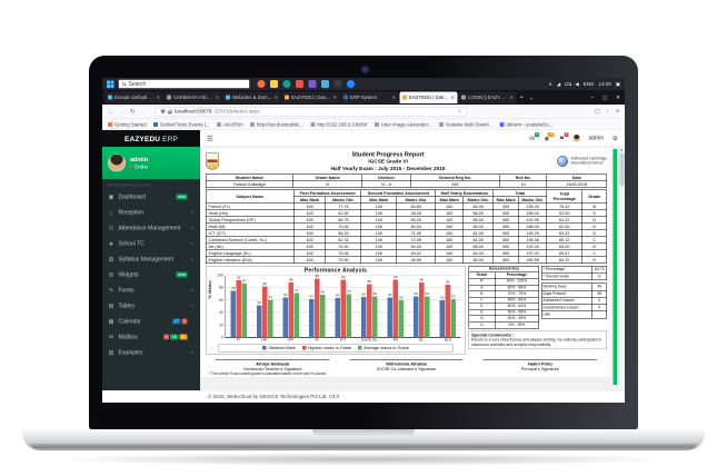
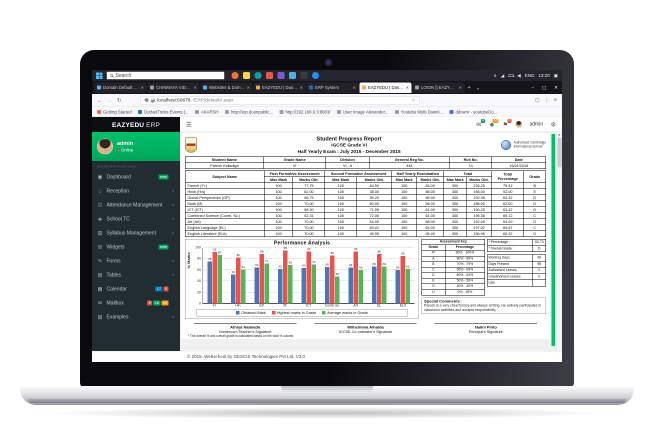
Average marks in Grade/Comb.Sc: 66 -> 48
